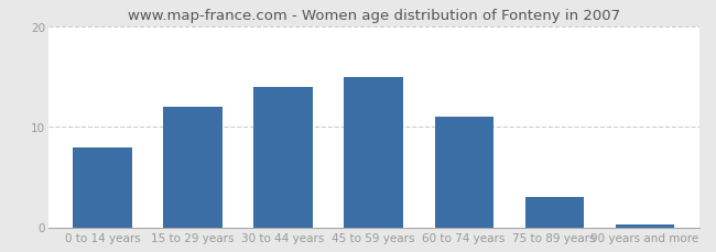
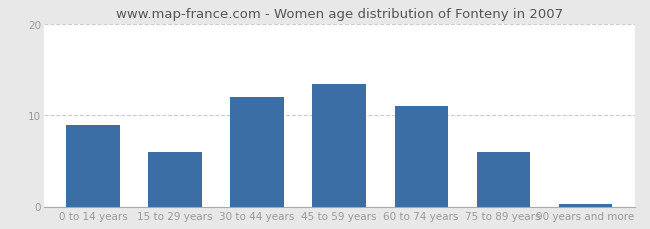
0 to 14 years: 8.0 -> 9.0
15 to 29 years: 12.0 -> 6.0
30 to 44 years: 14.0 -> 12.0
45 to 59 years: 15.0 -> 13.5
75 to 89 years: 3.0 -> 6.0
